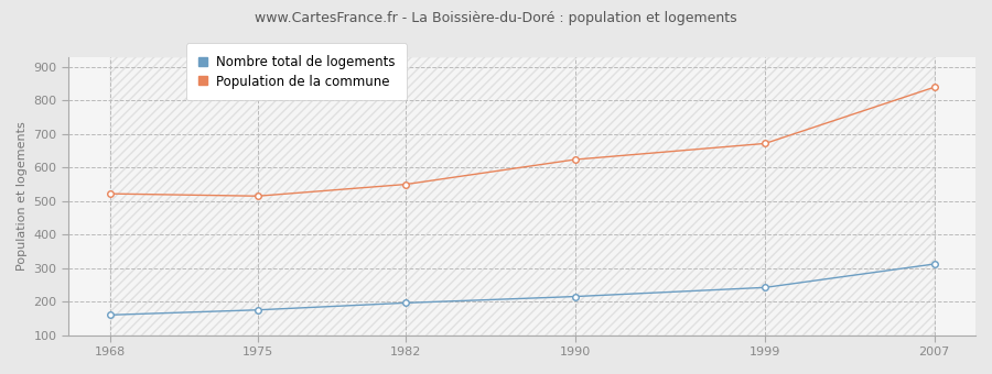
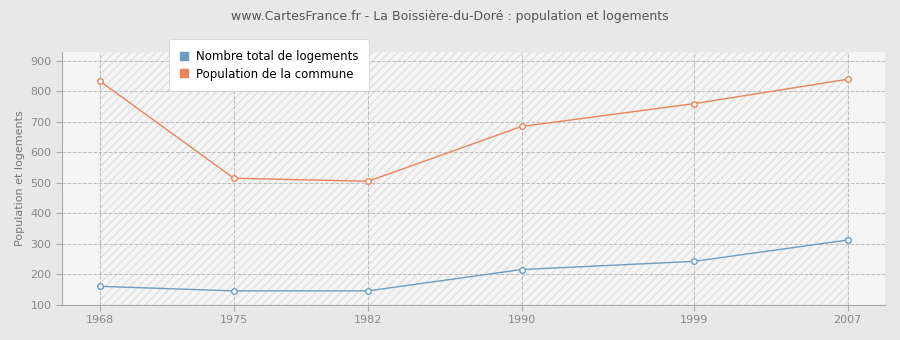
Population de la commune/1968: 522 -> 835
Nombre total de logements/1975: 175 -> 145
Nombre total de logements/1982: 196 -> 145
Population de la commune/1982: 550 -> 505
Population de la commune/1990: 624 -> 685
Population de la commune/1999: 672 -> 760
